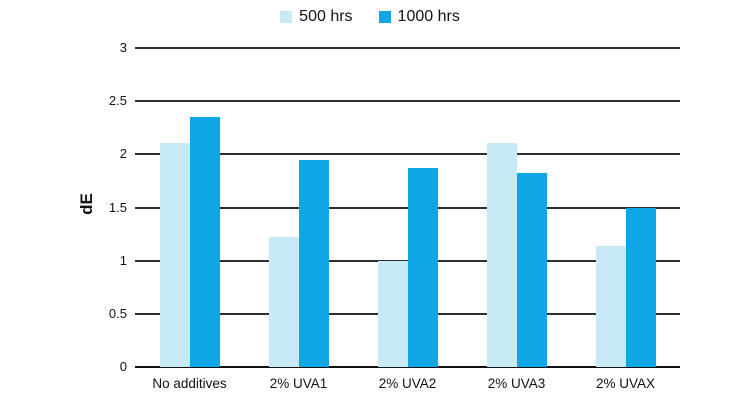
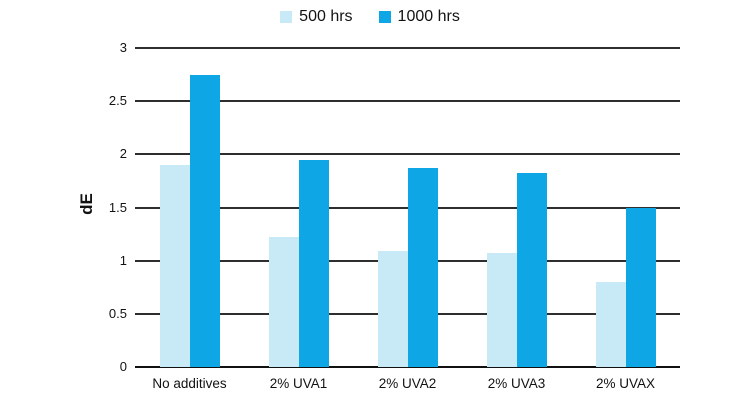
500 hrs/No additives: 2.11 -> 1.90
1000 hrs/No additives: 2.35 -> 2.75
500 hrs/2% UVA2: 1.00 -> 1.09
500 hrs/2% UVA3: 2.11 -> 1.07
500 hrs/2% UVAX: 1.14 -> 0.80
